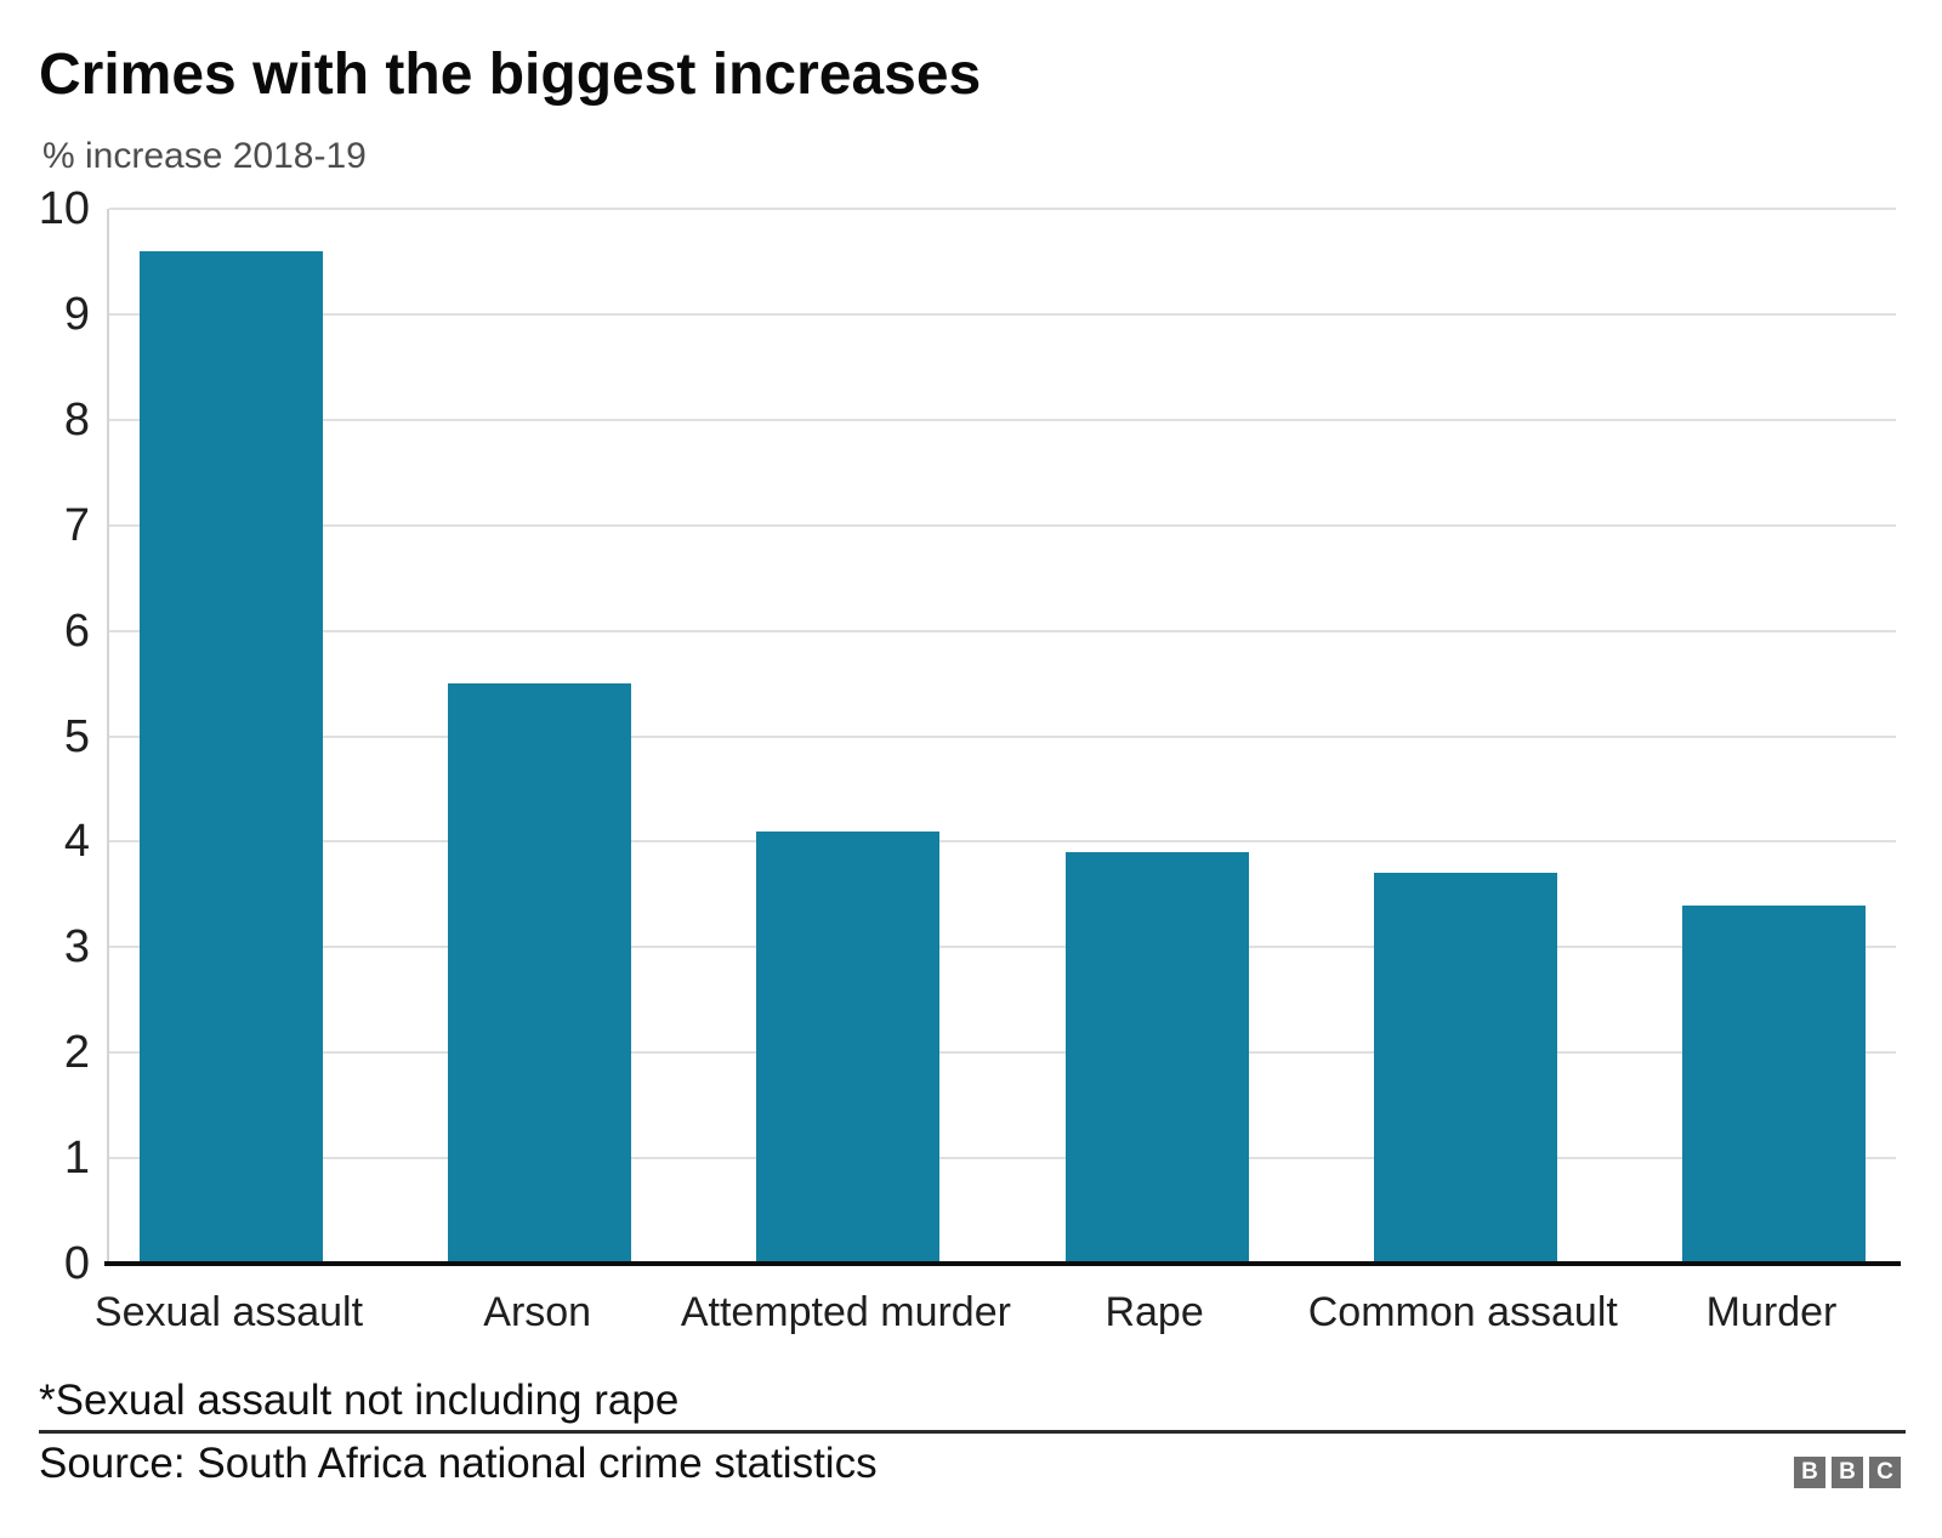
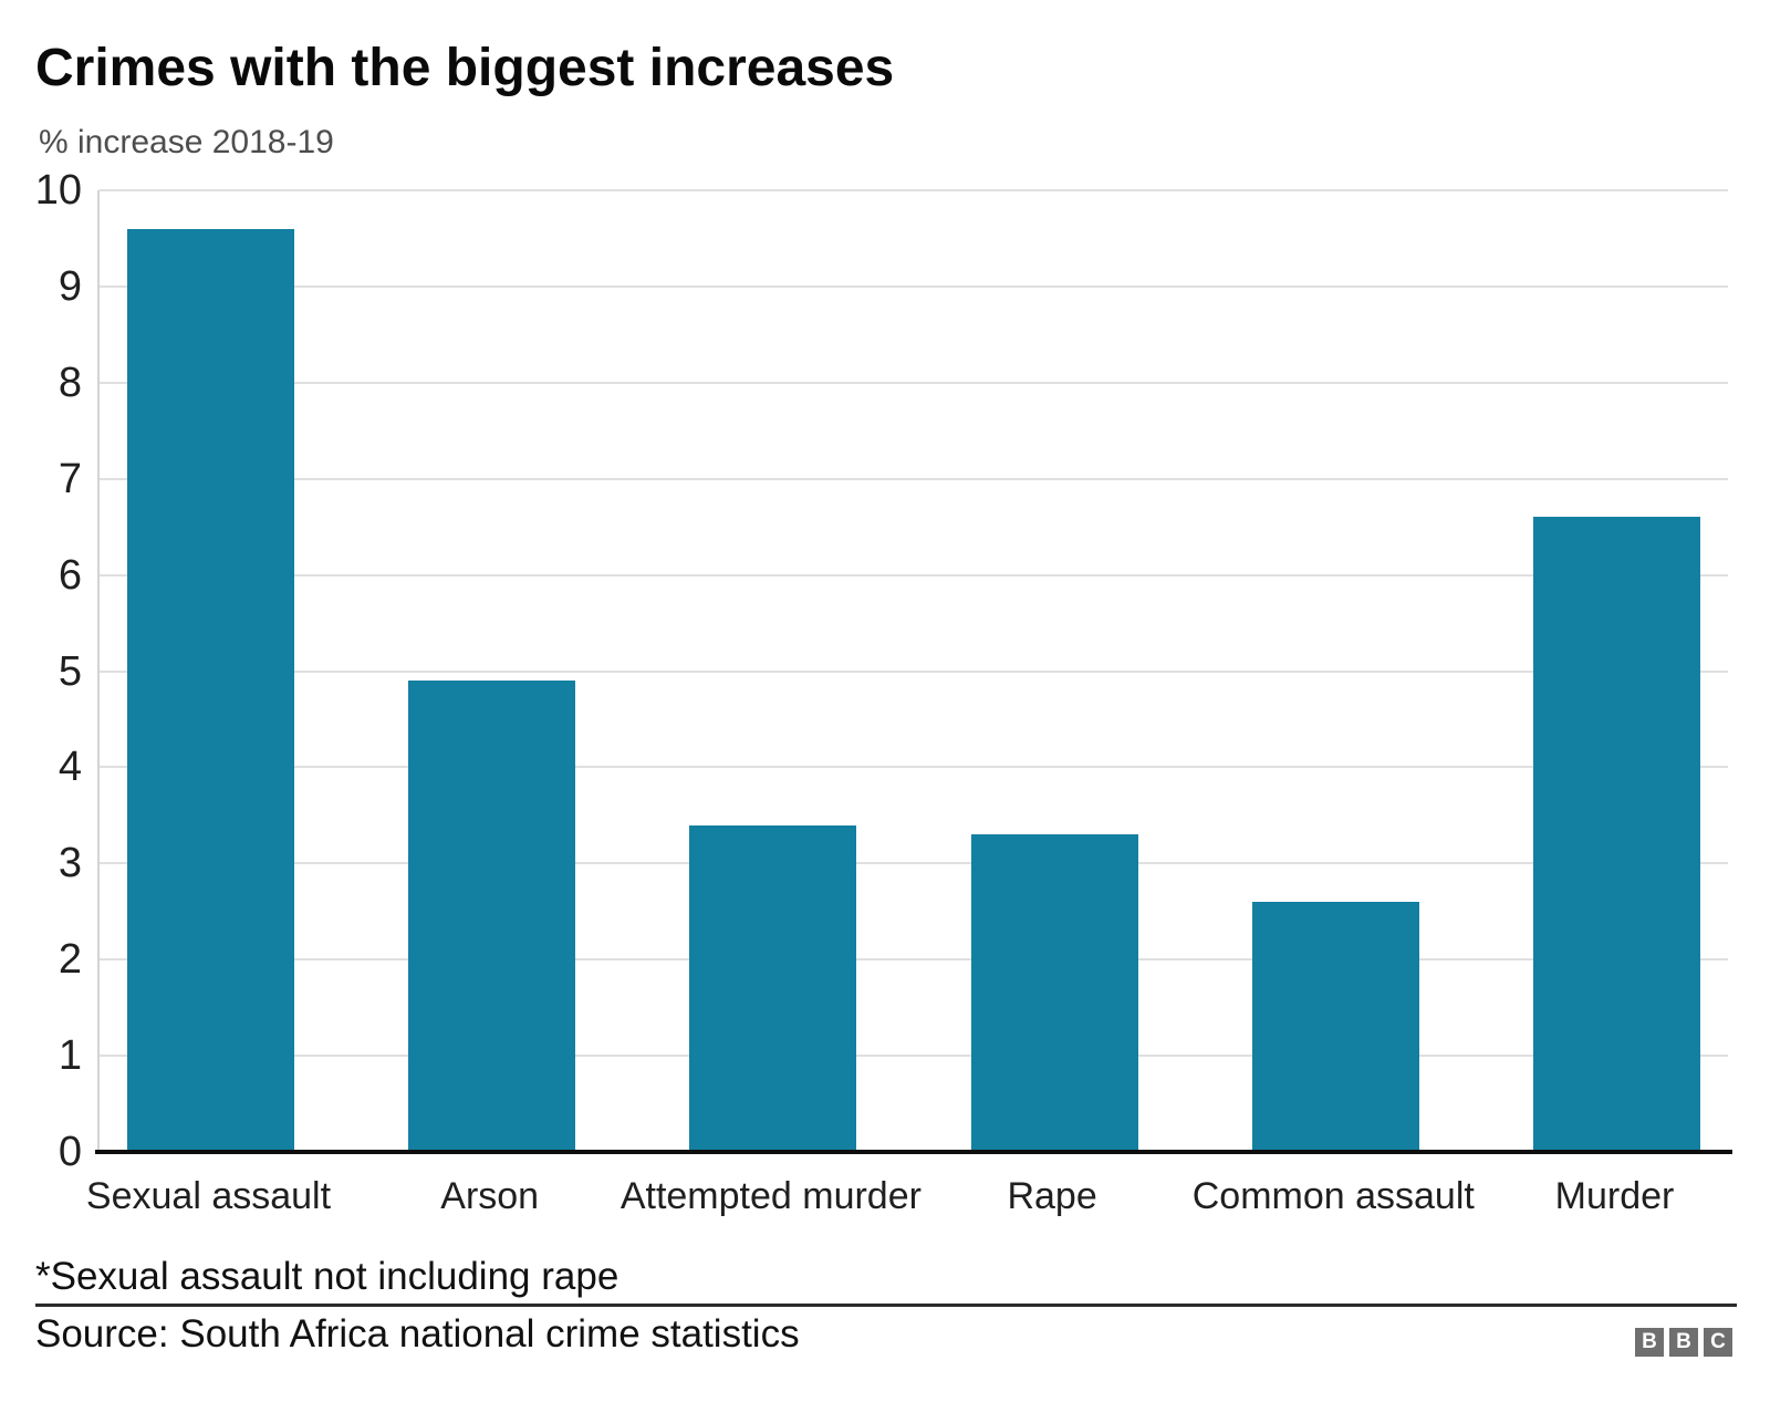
Arson: 5.5 -> 4.9
Attempted murder: 4.1 -> 3.4
Rape: 3.9 -> 3.3
Common assault: 3.7 -> 2.6
Murder: 3.4 -> 6.6
